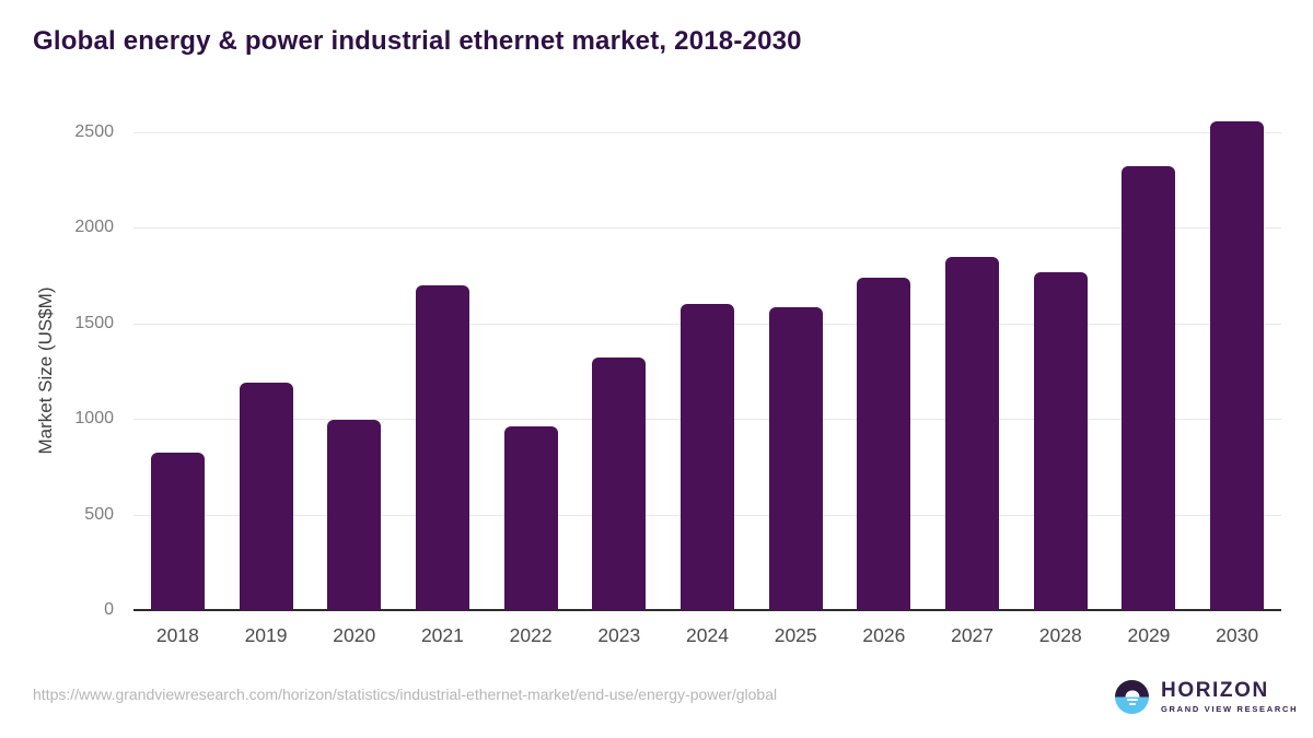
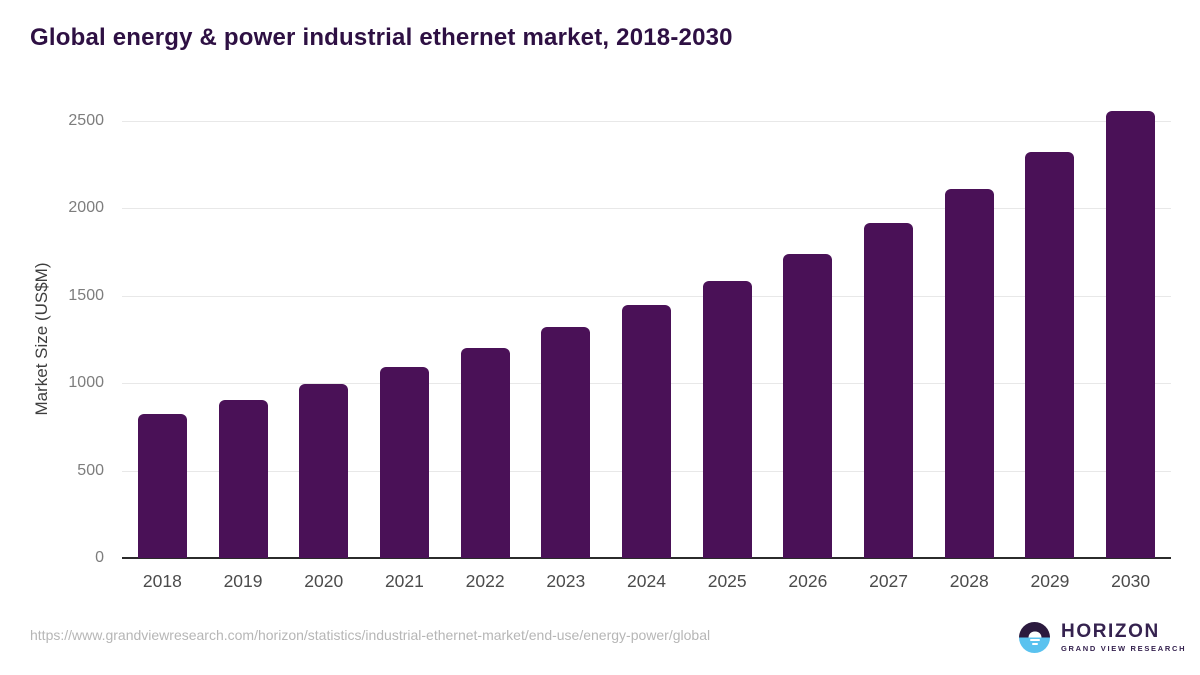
2019: 1190 -> 900
2021: 1700 -> 1090
2022: 960 -> 1200
2024: 1600 -> 1450
2027: 1850 -> 1920
2028: 1770 -> 2110
